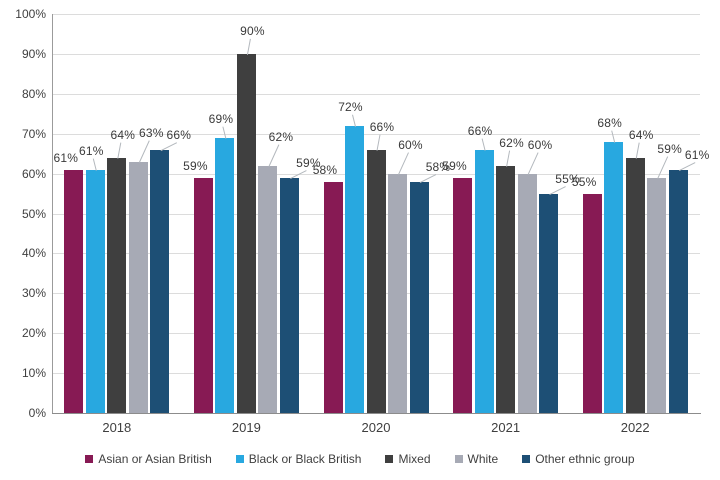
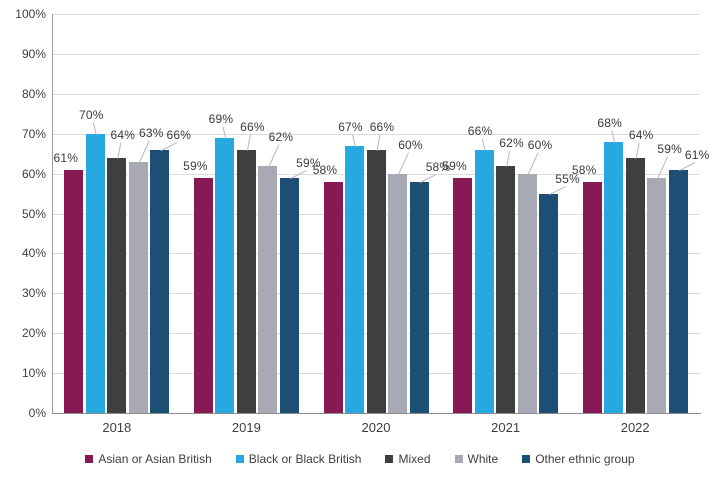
Black or Black British/2018: 61% -> 70%
Mixed/2019: 90% -> 66%
Black or Black British/2020: 72% -> 67%
Asian or Asian British/2022: 55% -> 58%
